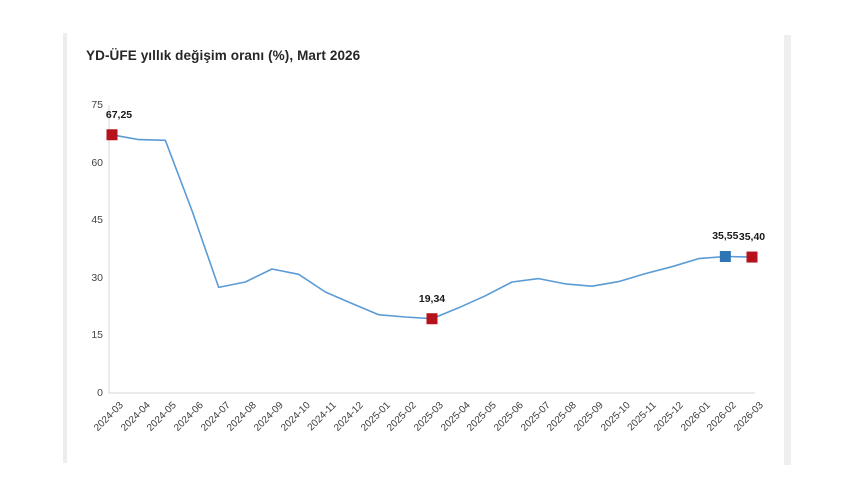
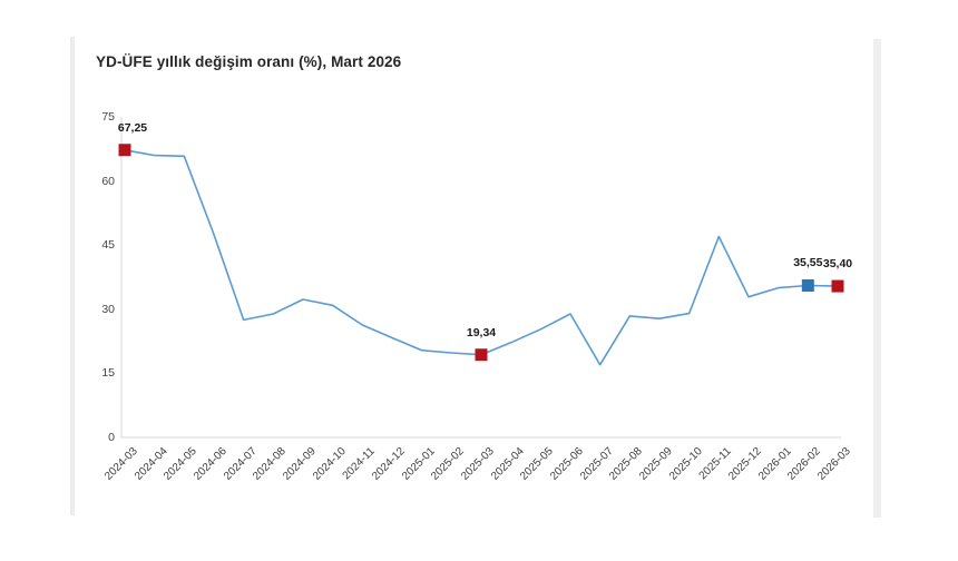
2025-07: 30 -> 17
2025-11: 31 -> 47
